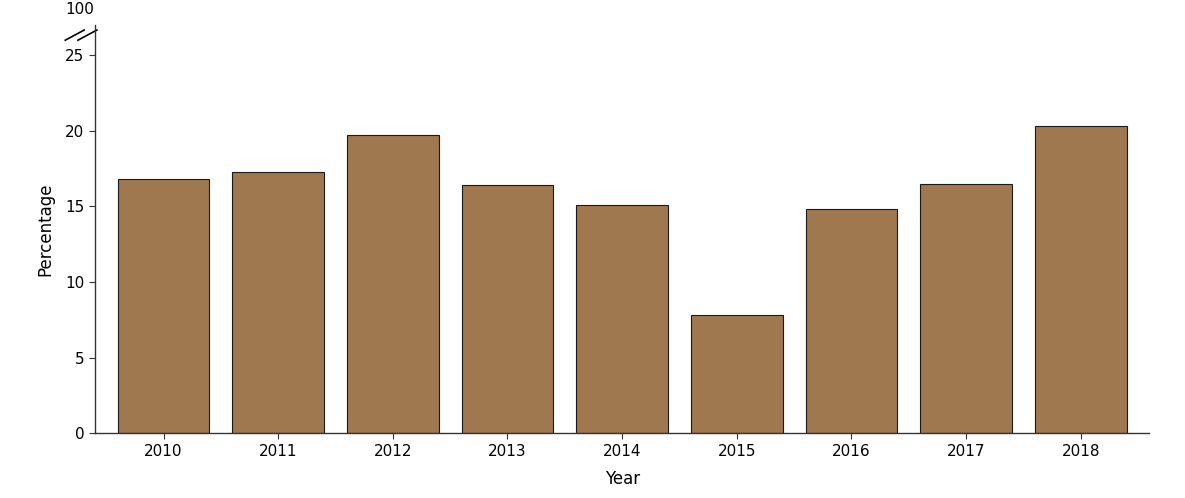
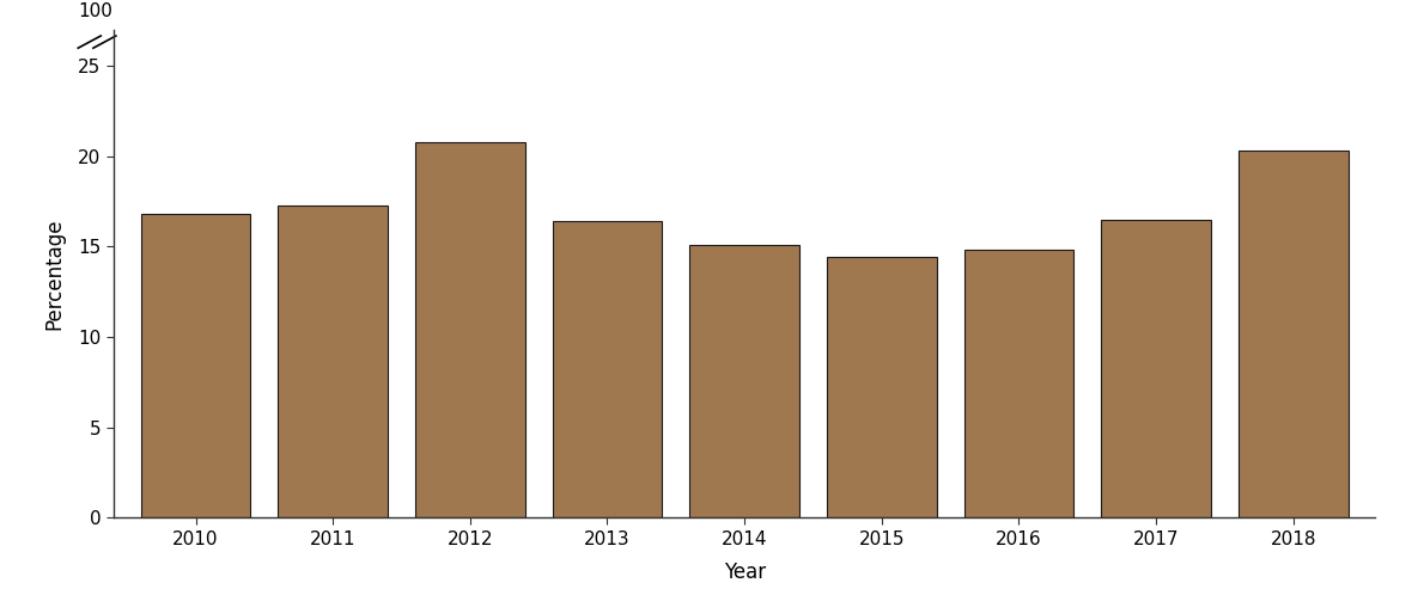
2012: 19.7 -> 20.8
2015: 7.8 -> 14.4
